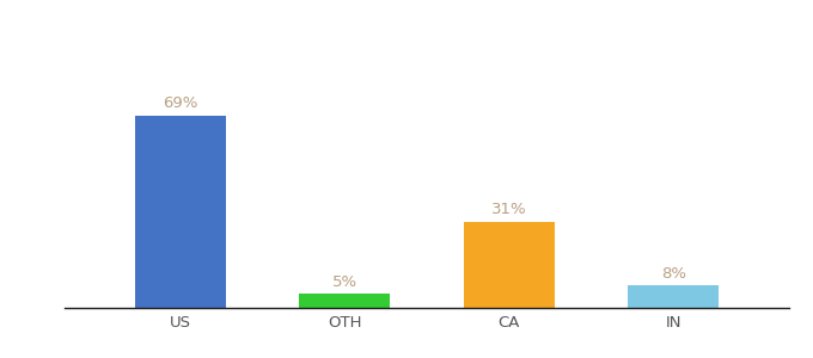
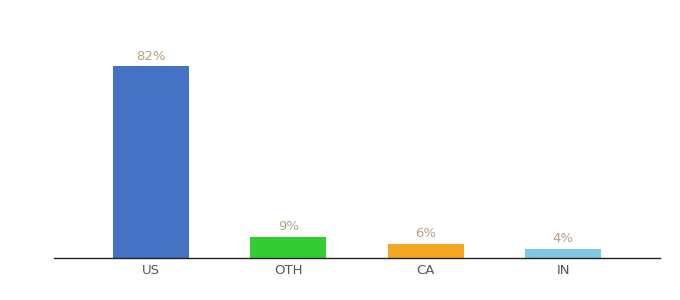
US: 69% -> 82%
OTH: 5% -> 9%
CA: 31% -> 6%
IN: 8% -> 4%
